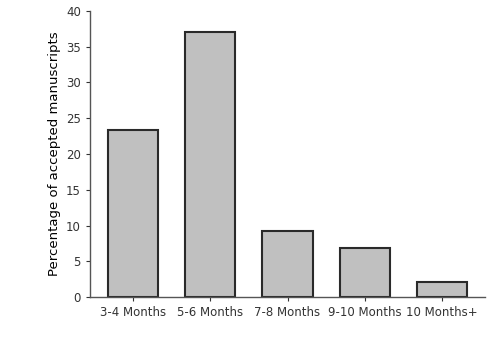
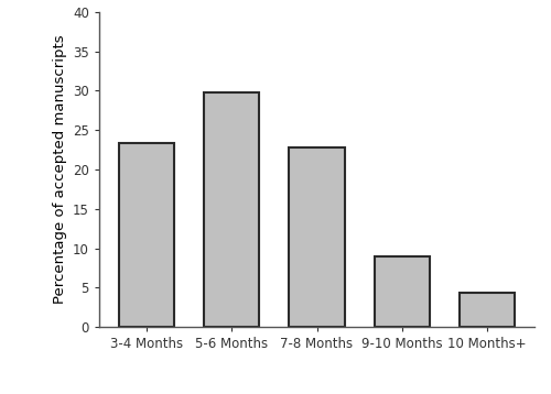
5-6 Months: 37.0 -> 29.8
7-8 Months: 9.3 -> 22.8
9-10 Months: 6.9 -> 9.0
10 Months+: 2.1 -> 4.4
